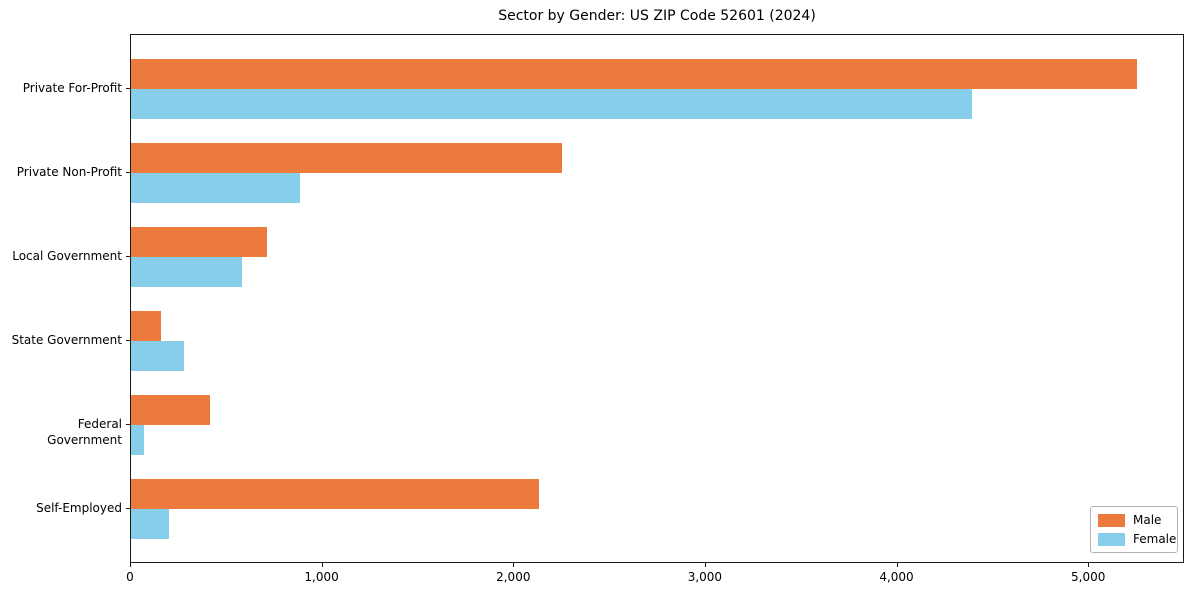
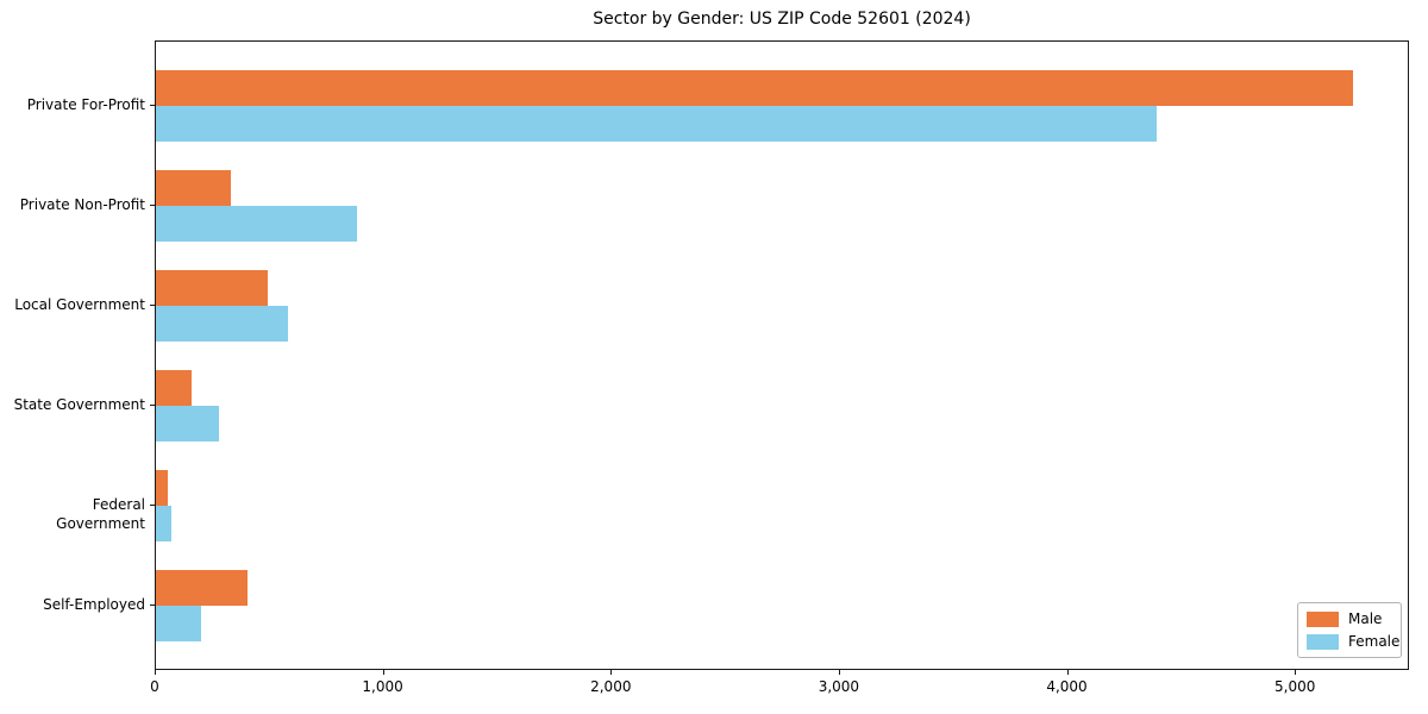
Male/Private Non-Profit: 2250 -> 330
Male/Local Government: 710 -> 490
Male/Federal Government: 410 -> 50
Male/Self-Employed: 2130 -> 400
